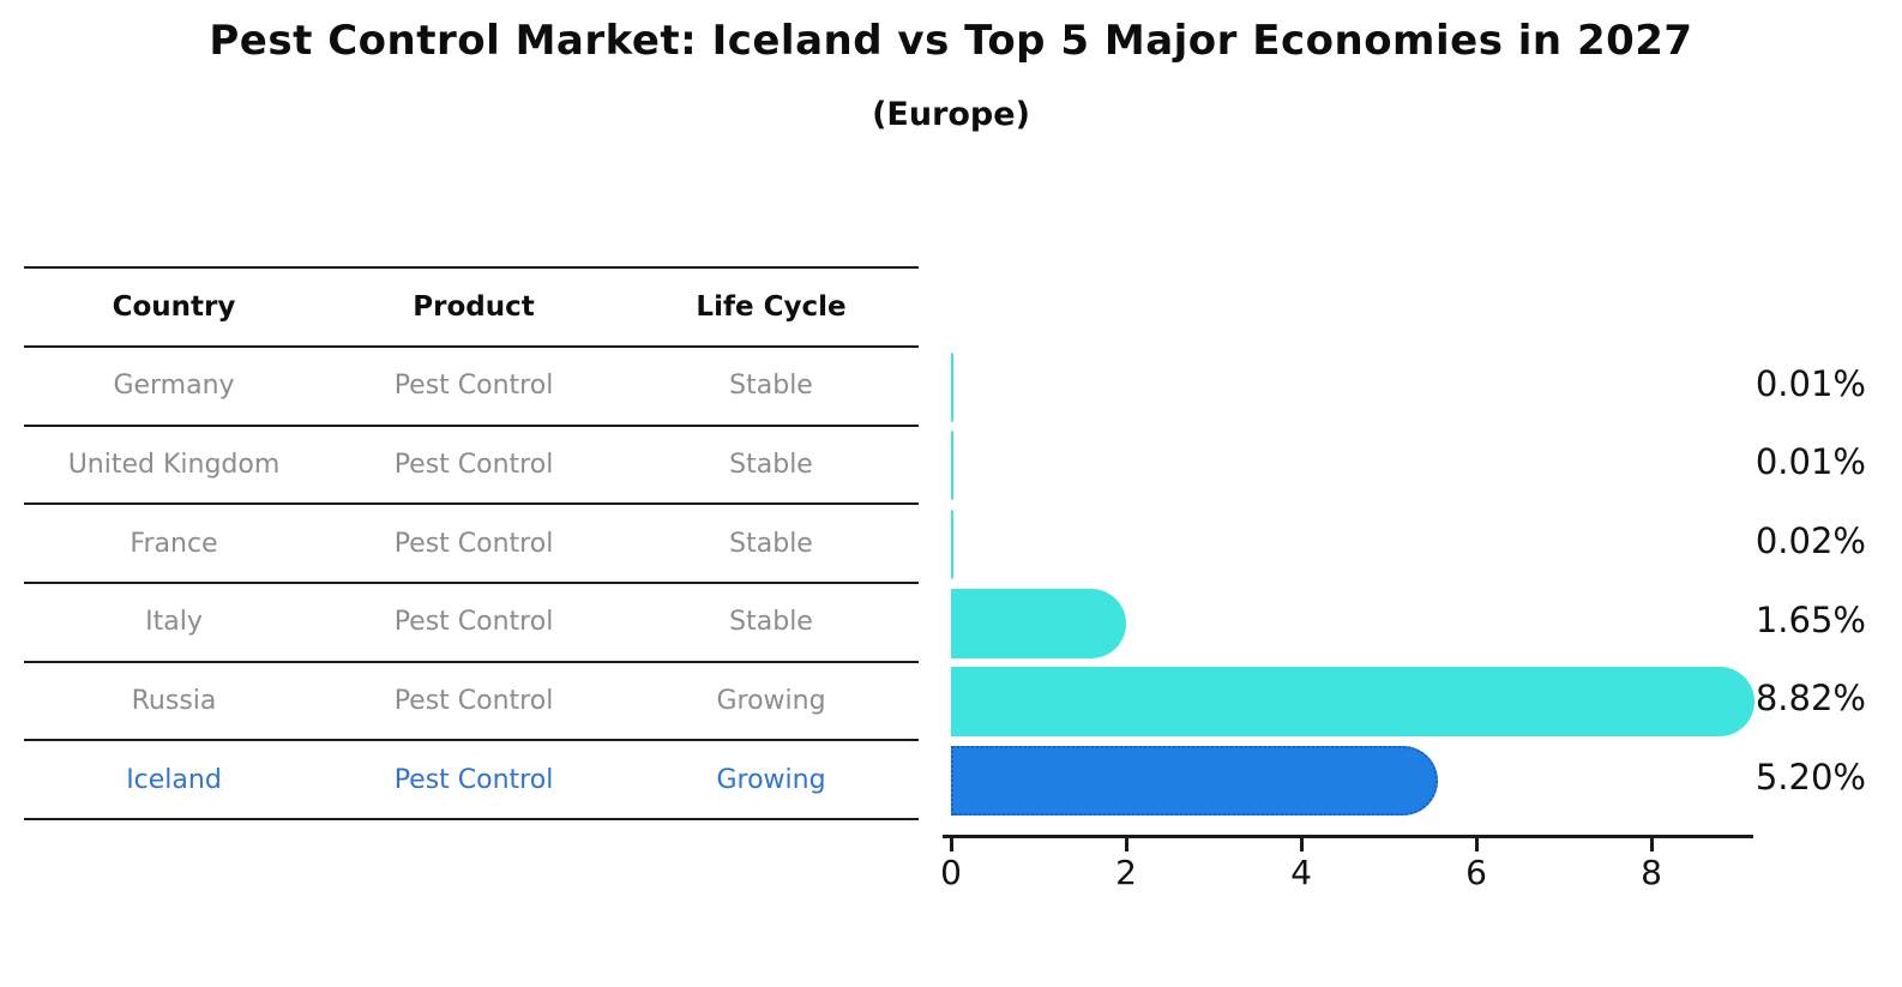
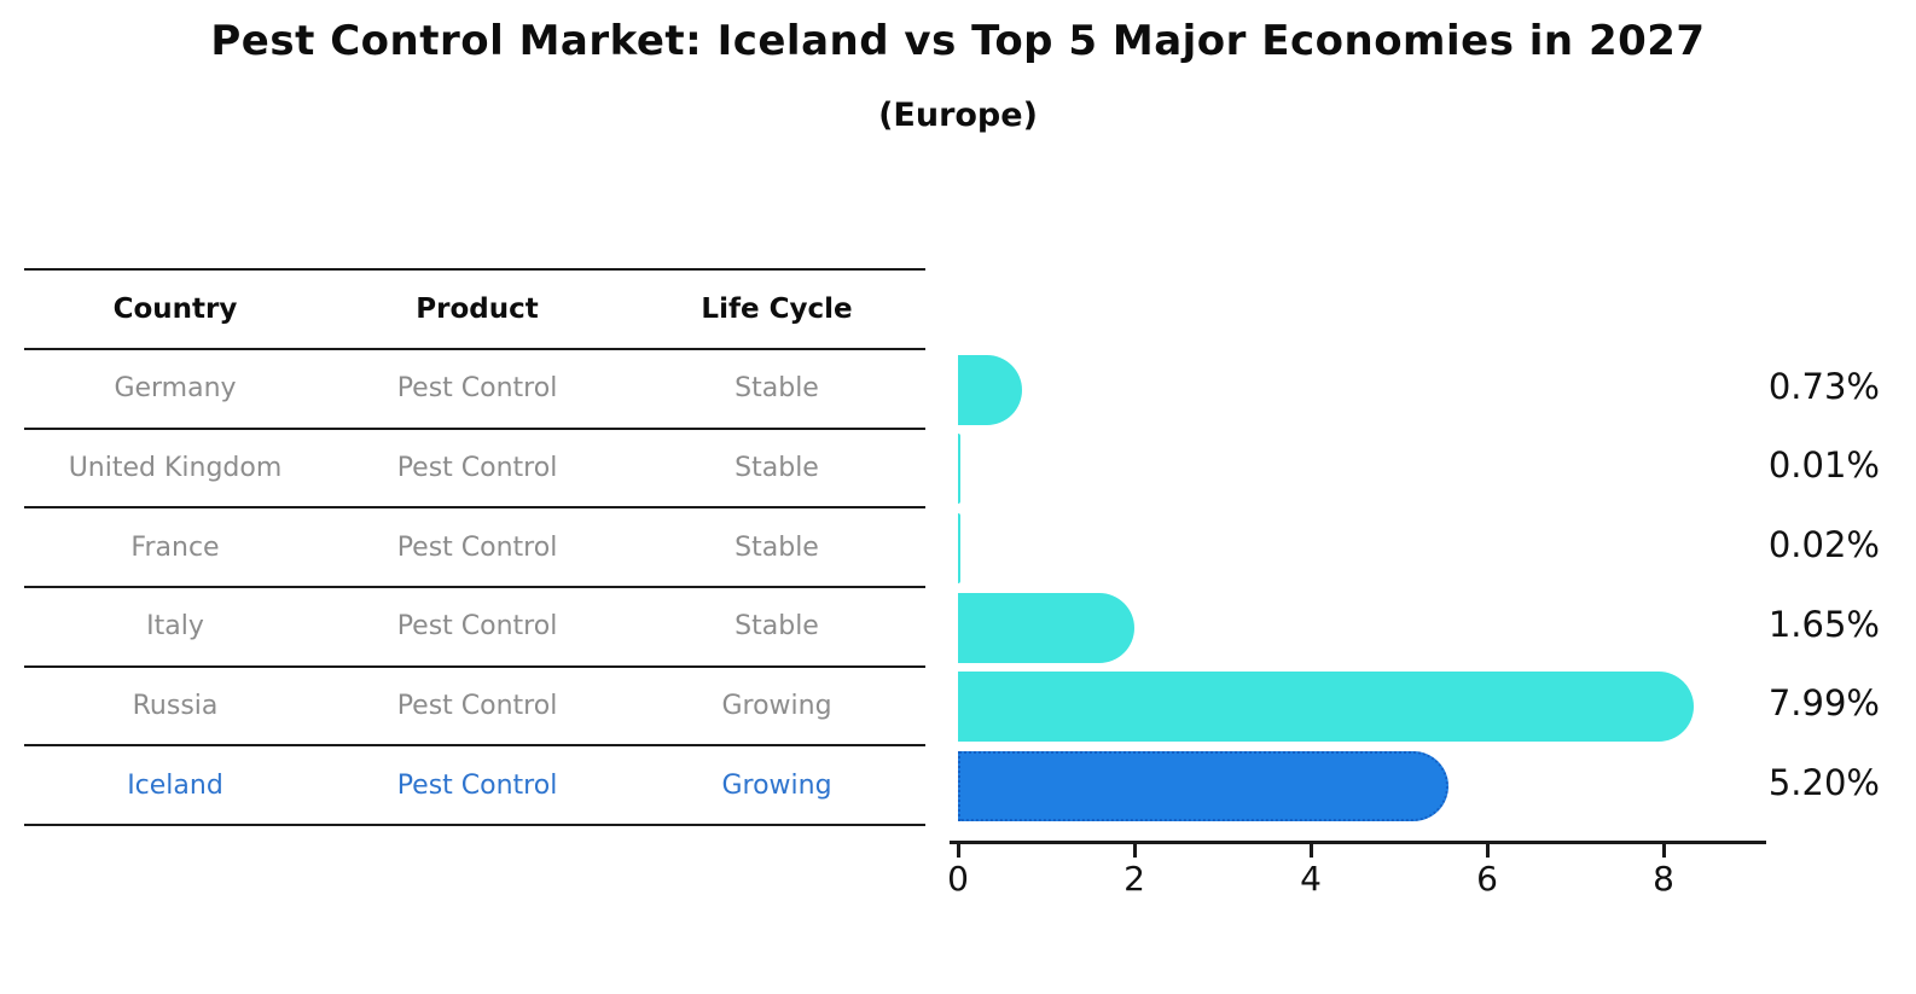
Germany: 0.01% -> 0.73%
Russia: 8.82% -> 7.99%
